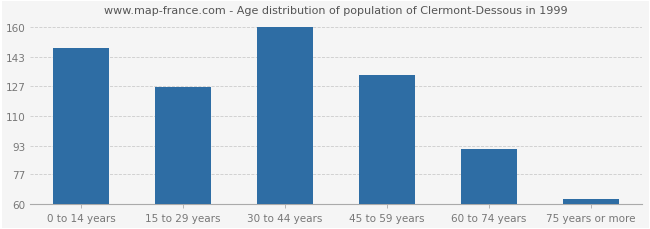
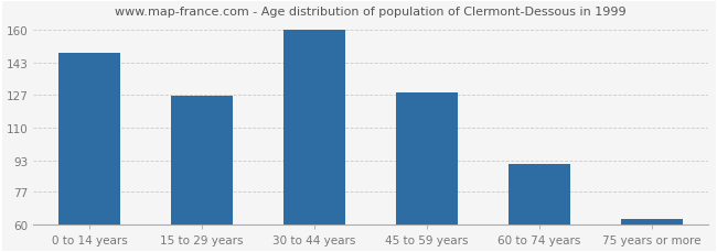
45 to 59 years: 133 -> 128
